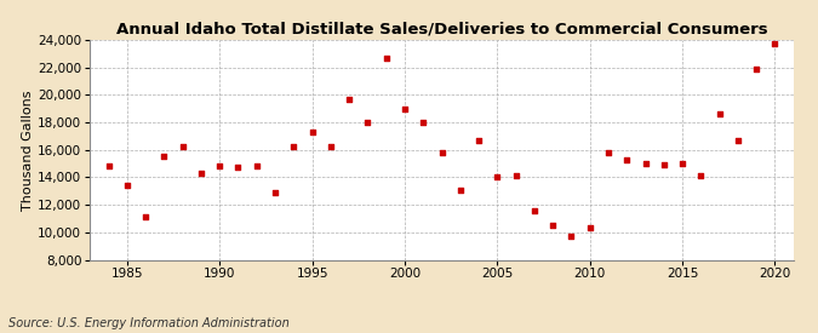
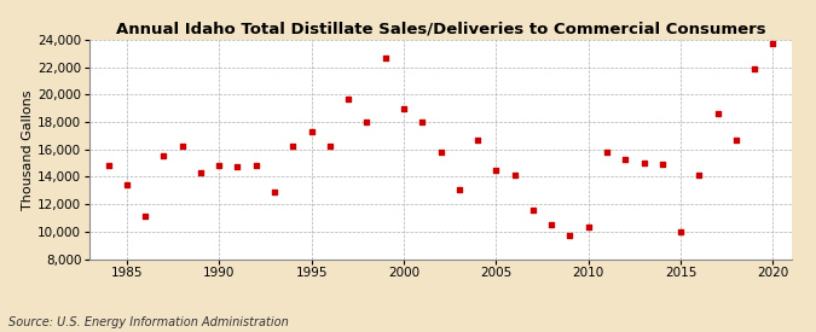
2005: 14,000 -> 14,500
2015: 15,000 -> 10,000
